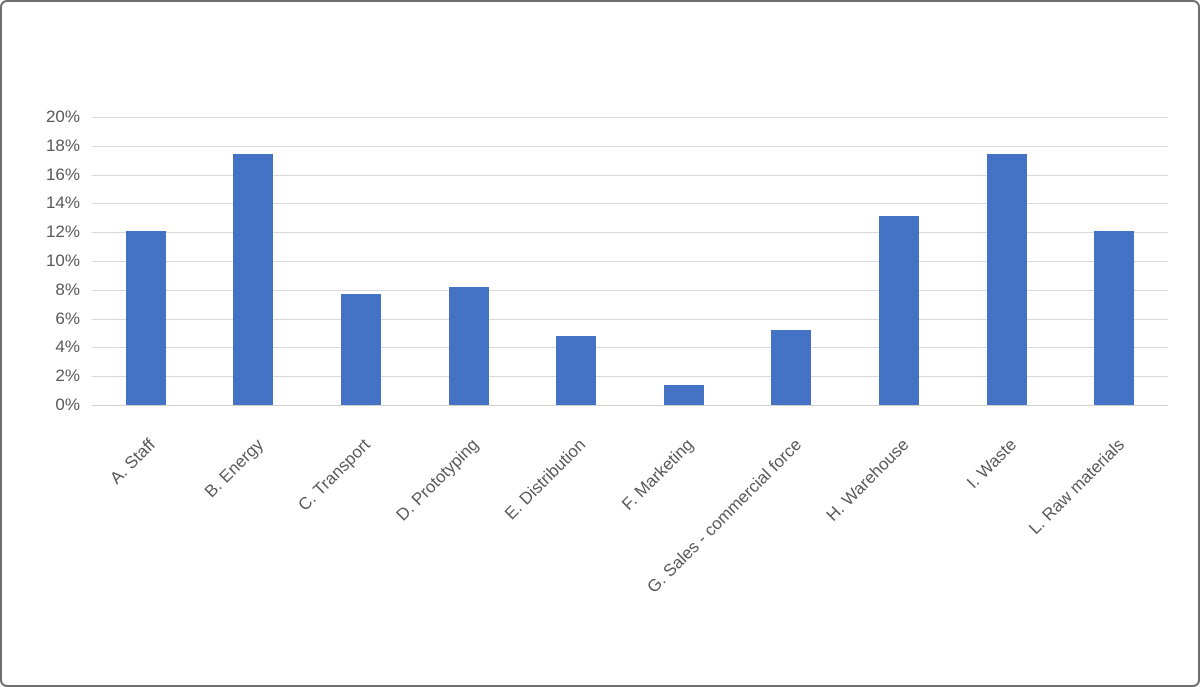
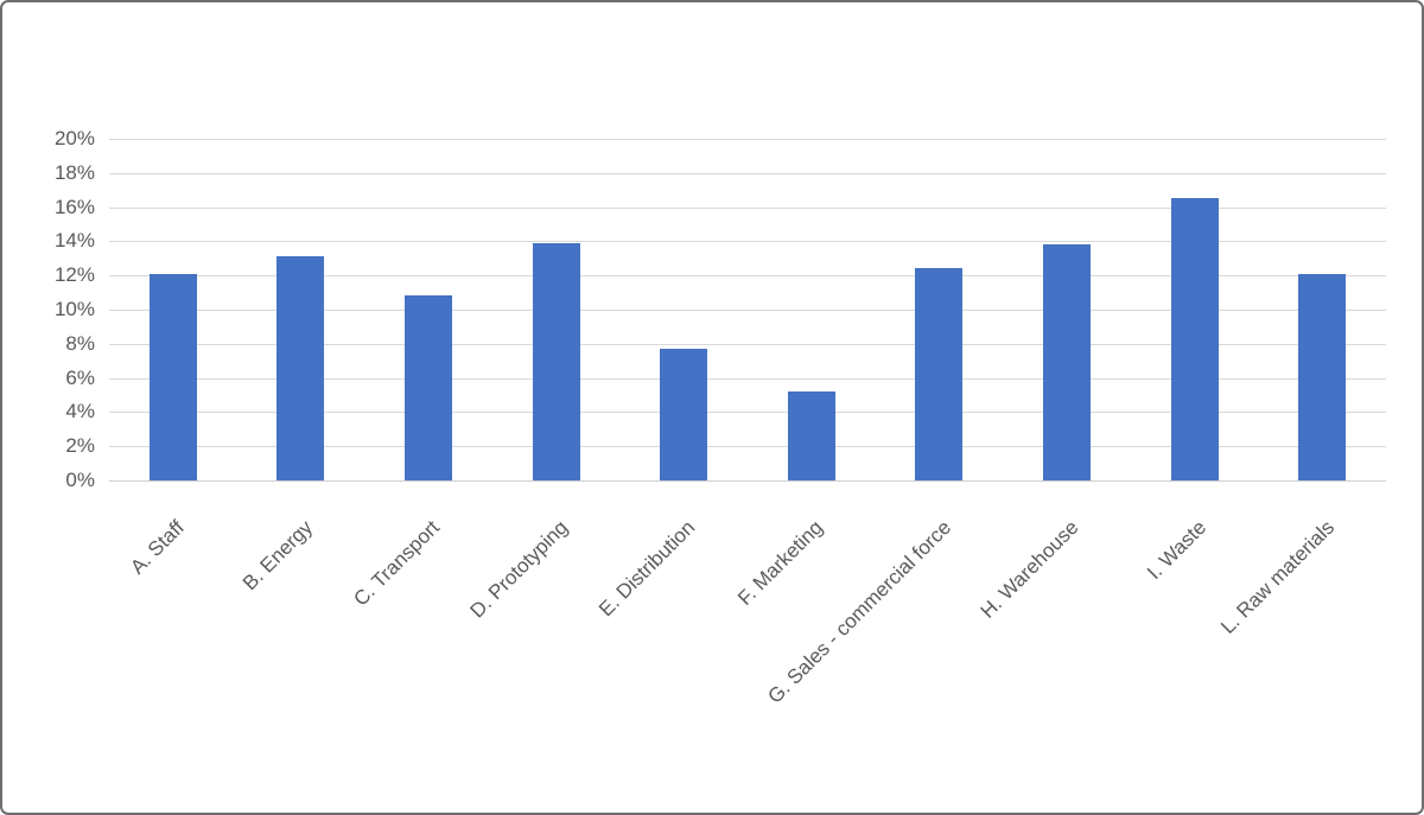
B. Energy: 17.4% -> 13.1%
C. Transport: 7.7% -> 10.8%
D. Prototyping: 8.2% -> 13.9%
E. Distribution: 4.8% -> 7.7%
F. Marketing: 1.4% -> 5.2%
G. Sales - commercial force: 5.2% -> 12.4%
H. Warehouse: 13.1% -> 13.8%
I. Waste: 17.4% -> 16.5%
